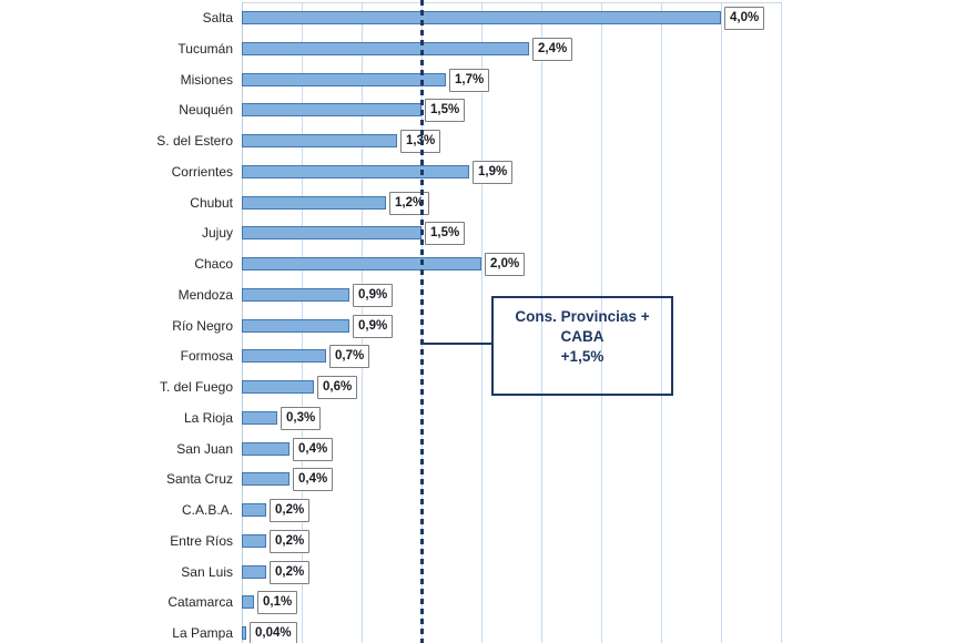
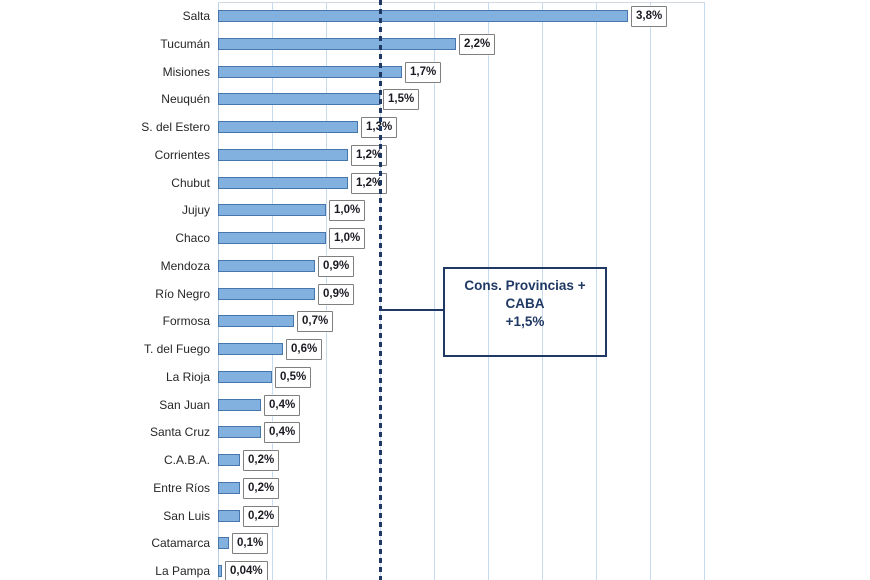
Salta: 4,0% -> 3,8%
Tucumán: 2,4% -> 2,2%
Corrientes: 1,9% -> 1,2%
Jujuy: 1,5% -> 1,0%
Chaco: 2,0% -> 1,0%
La Rioja: 0,3% -> 0,5%
